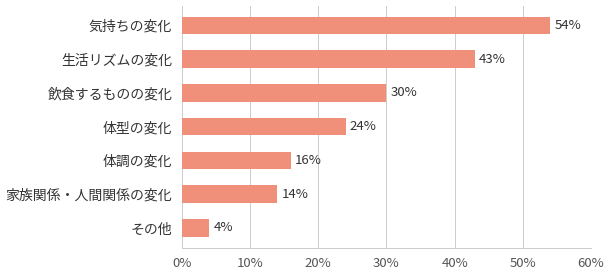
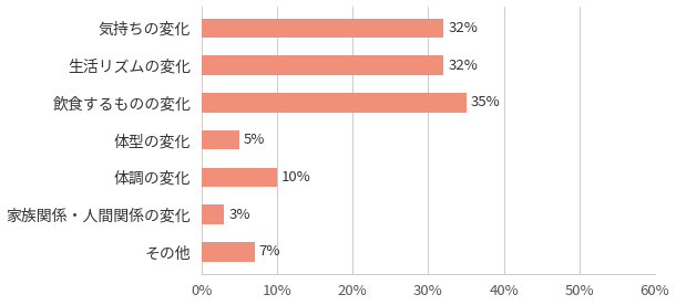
気持ちの変化: 54% -> 32%
生活リズムの変化: 43% -> 32%
飲食するものの変化: 30% -> 35%
体型の変化: 24% -> 5%
体調の変化: 16% -> 10%
家族関係・人間関係の変化: 14% -> 3%
その他: 4% -> 7%
